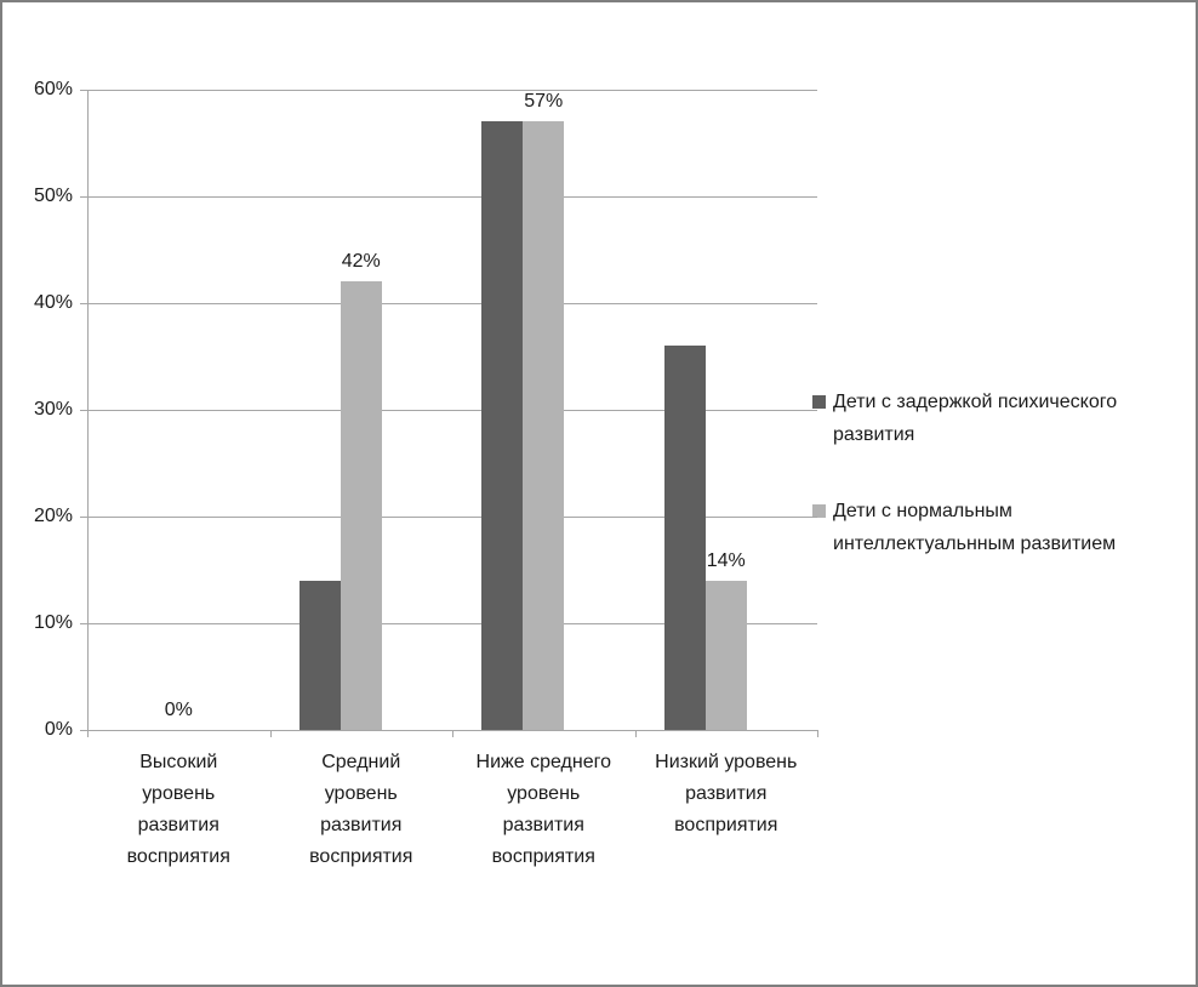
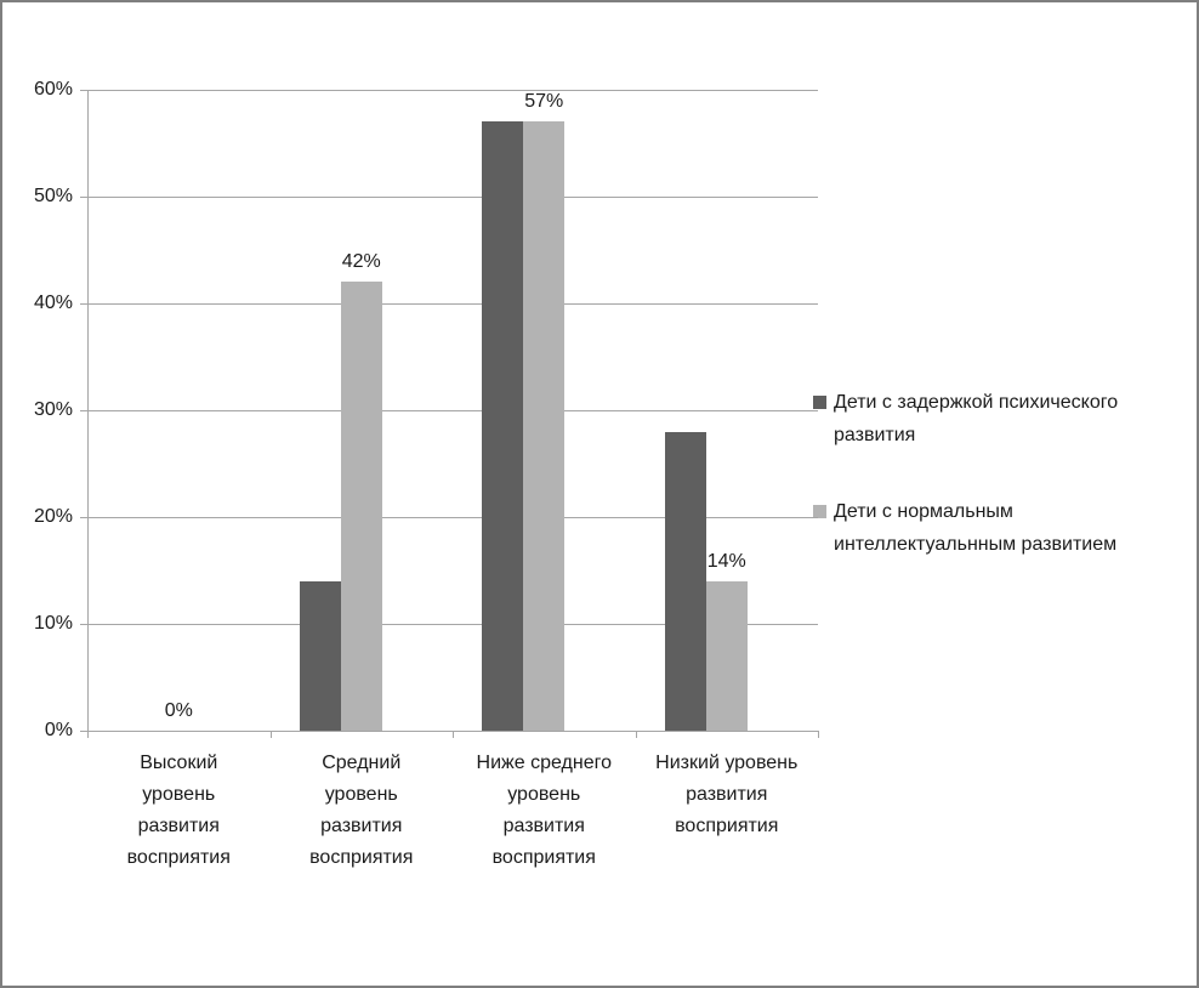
Дети с задержкой психического развития/Низкий уровень развития восприятия: 36% -> 28%
